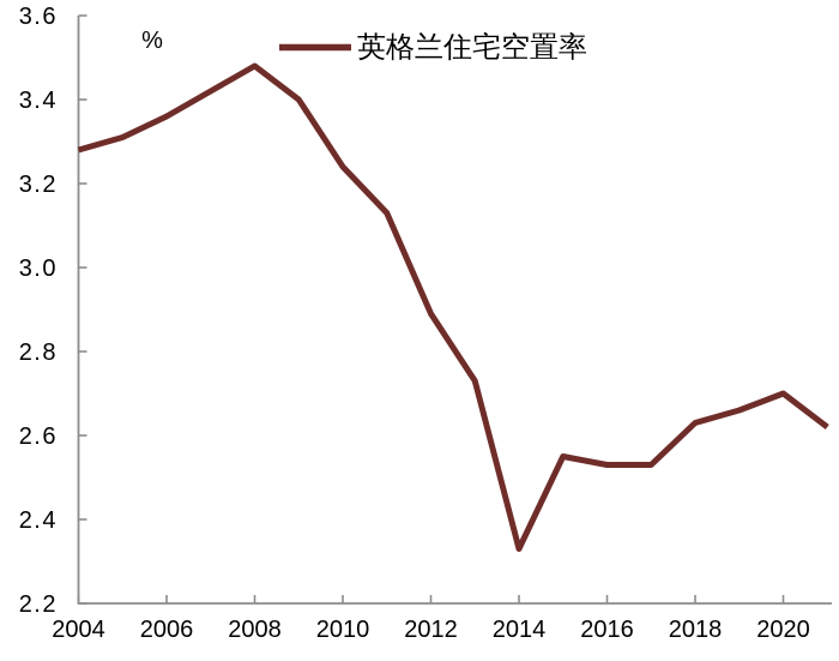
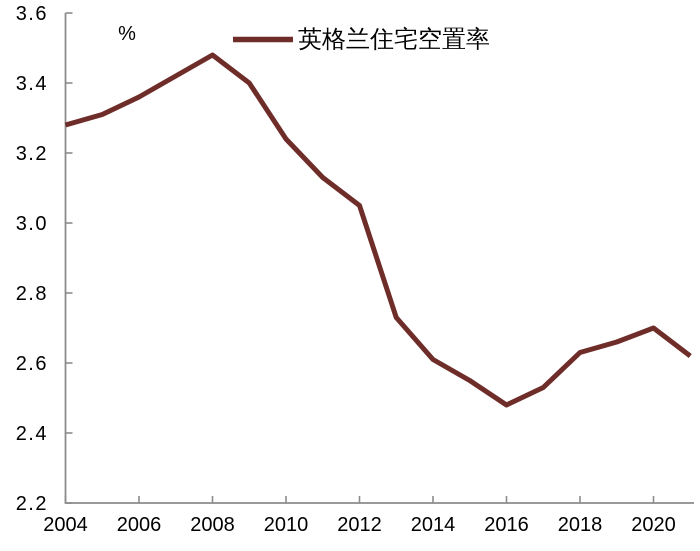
2012: 2.89 -> 3.05
2014: 2.33 -> 2.61
2016: 2.53 -> 2.48
